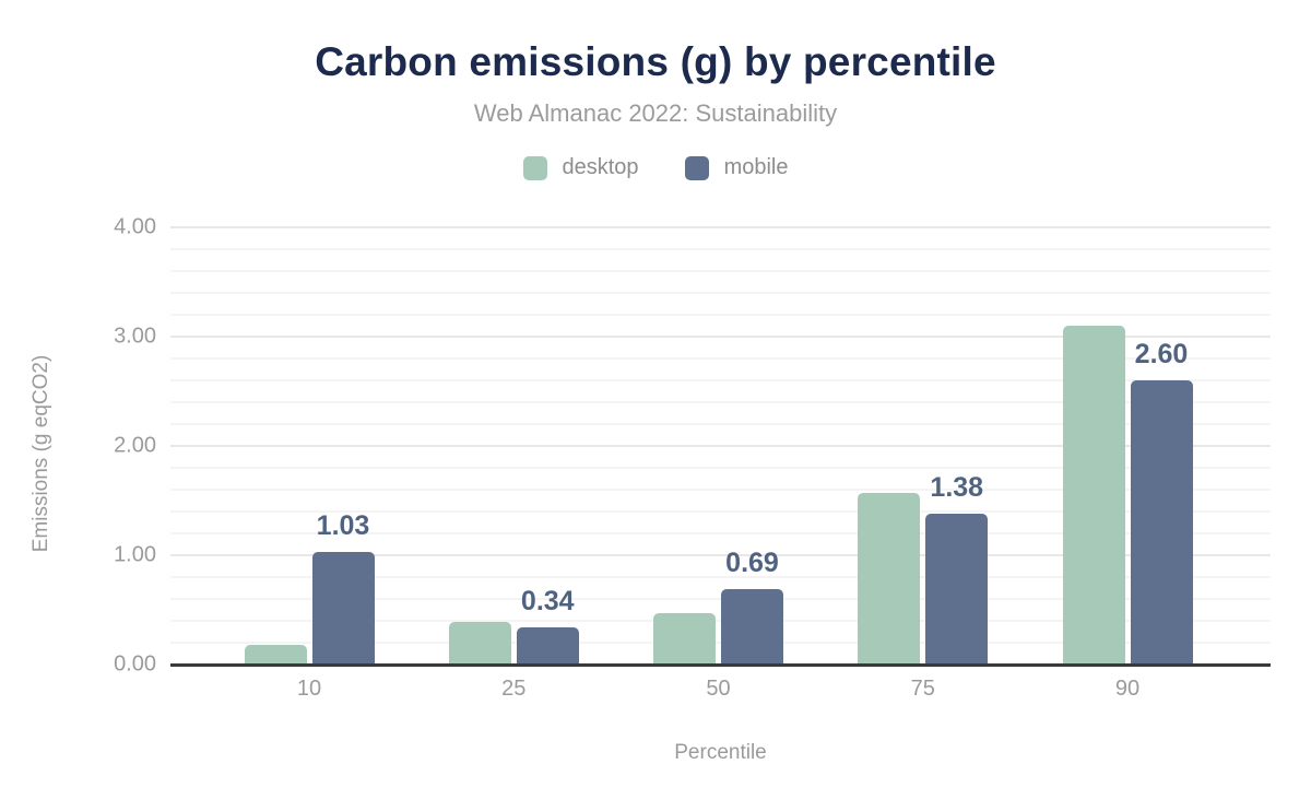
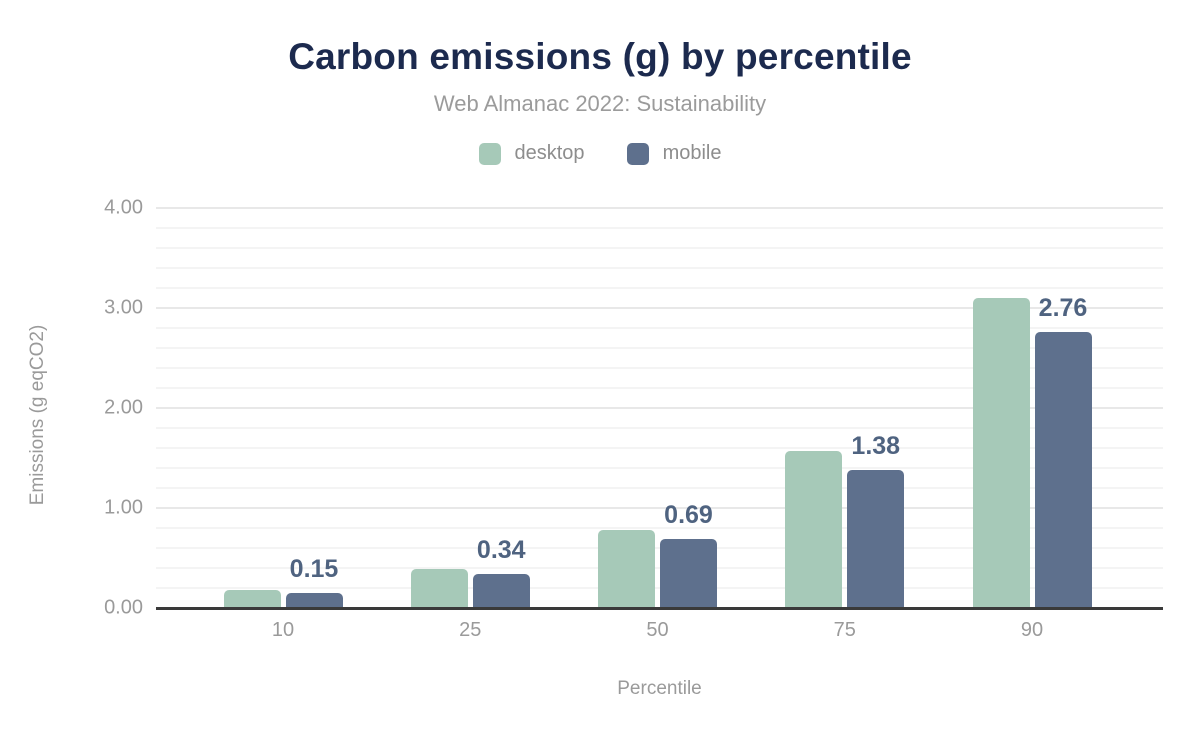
mobile/10: 1.03 -> 0.15
desktop/50: 0.47 -> 0.78
mobile/90: 2.60 -> 2.76
